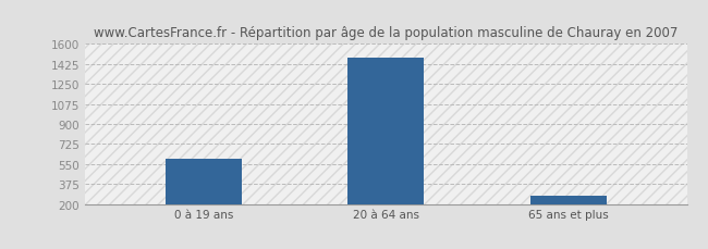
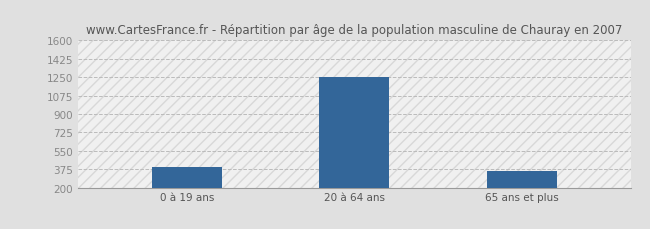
0 à 19 ans: 600 -> 400
20 à 64 ans: 1480 -> 1250
65 ans et plus: 270 -> 360
